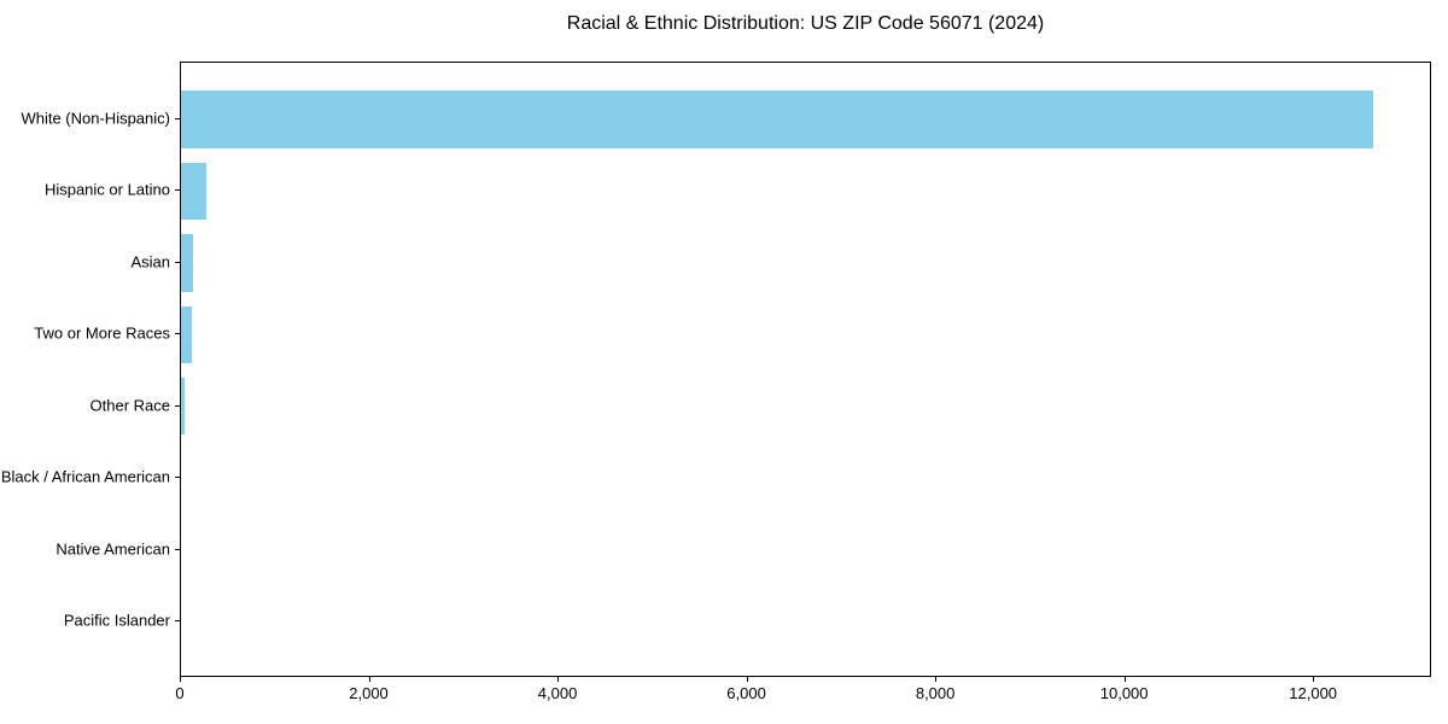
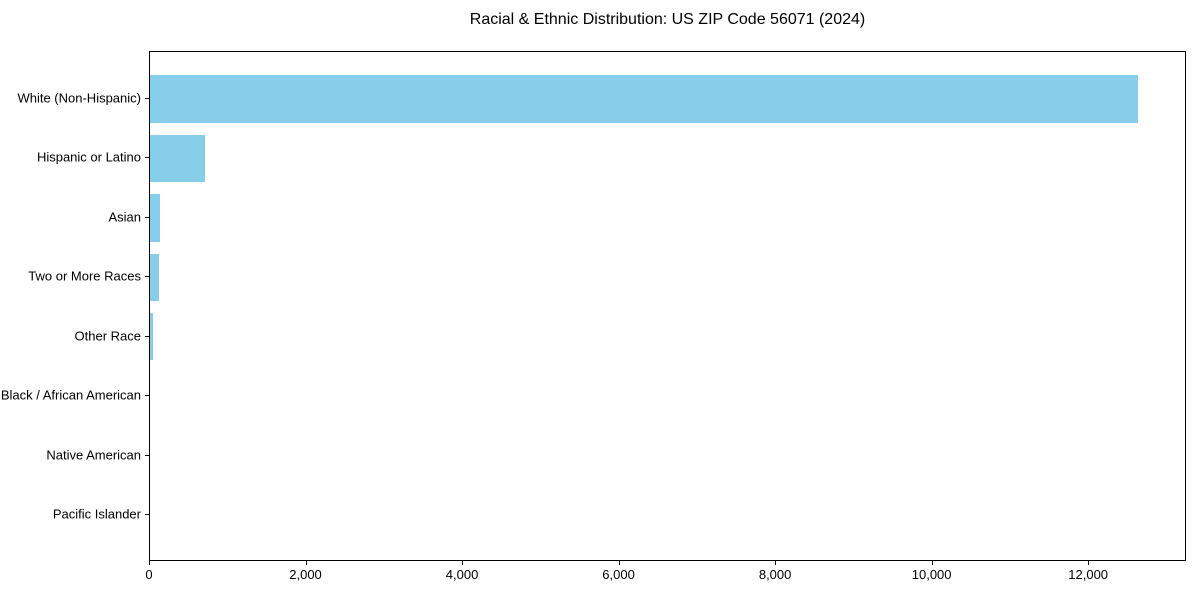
Hispanic or Latino: 300 -> 700
